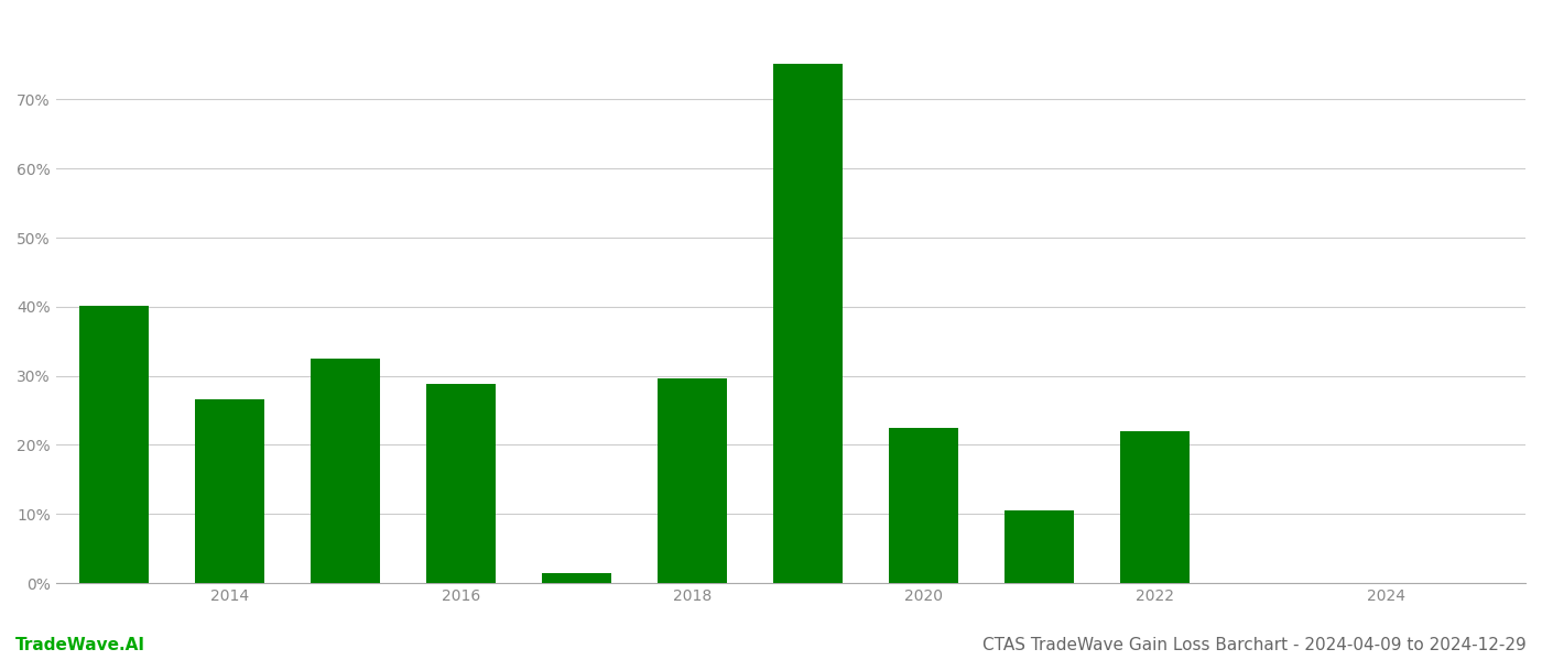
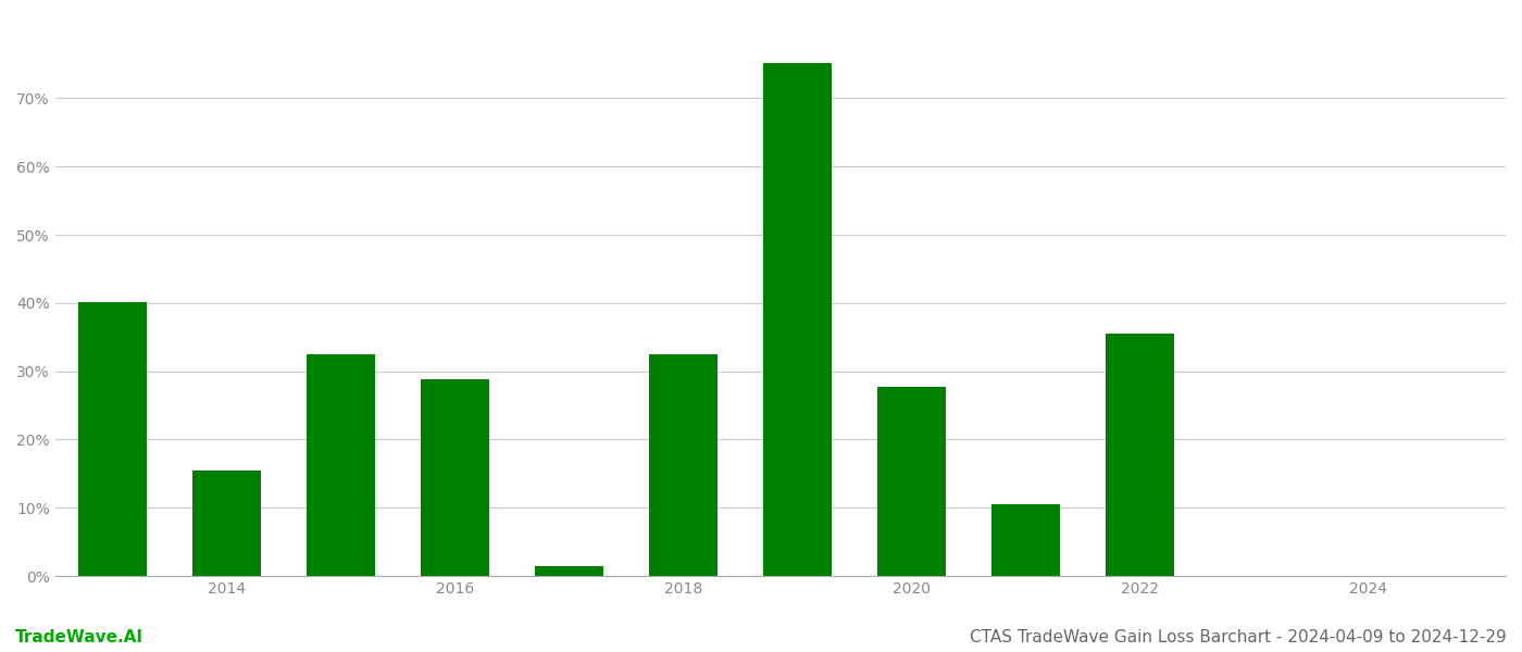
2014: 26.6% -> 15.5%
2018: 29.6% -> 32.5%
2020: 22.4% -> 27.7%
2022: 22.0% -> 35.5%
